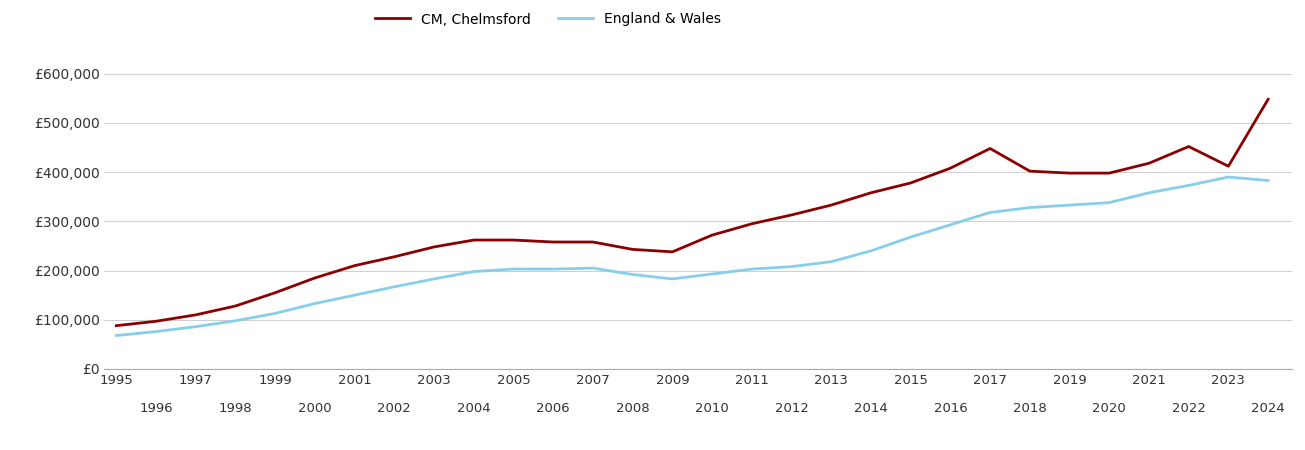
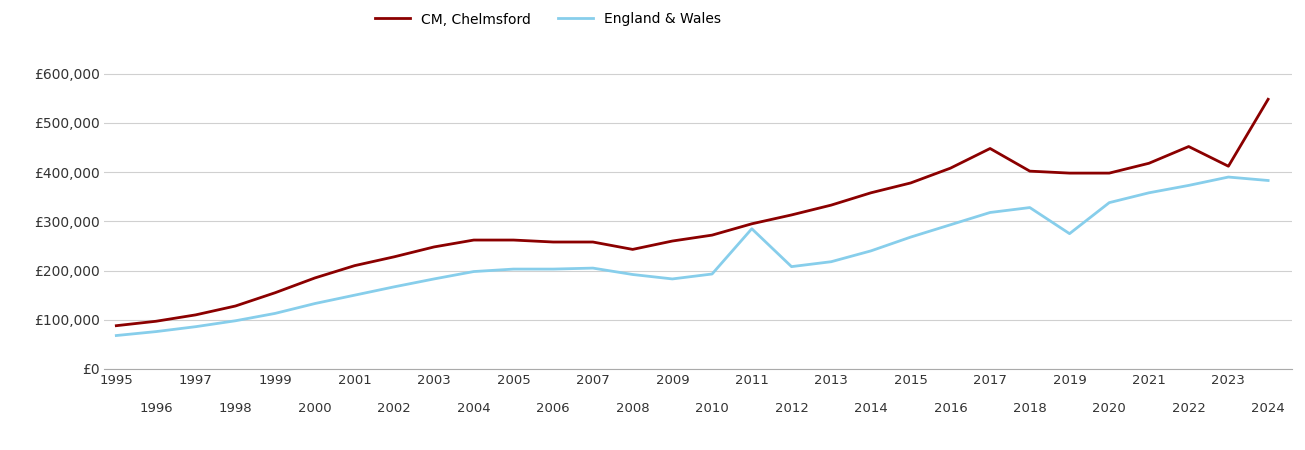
CM, Chelmsford/2009: £238,000 -> £260,000
England & Wales/2011: £203,000 -> £285,000
England & Wales/2019: £333,000 -> £275,000
